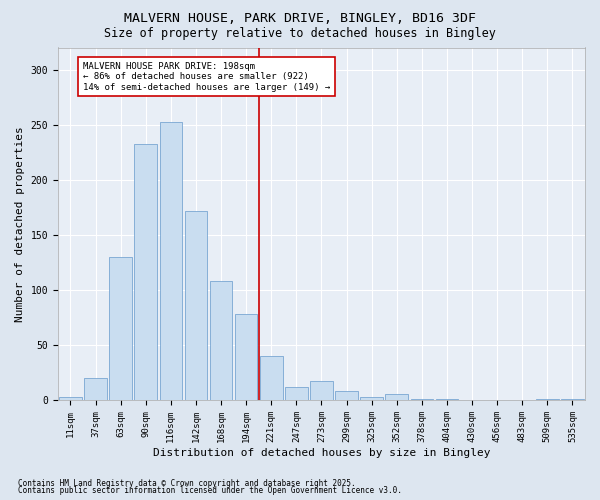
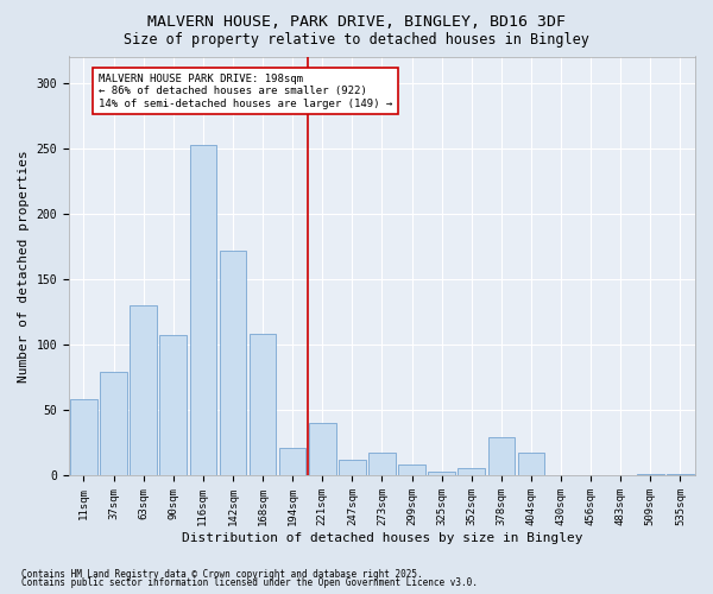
11sqm: 3 -> 58
37sqm: 20 -> 79
90sqm: 232 -> 107
194sqm: 78 -> 21
378sqm: 1 -> 29
404sqm: 1 -> 17
